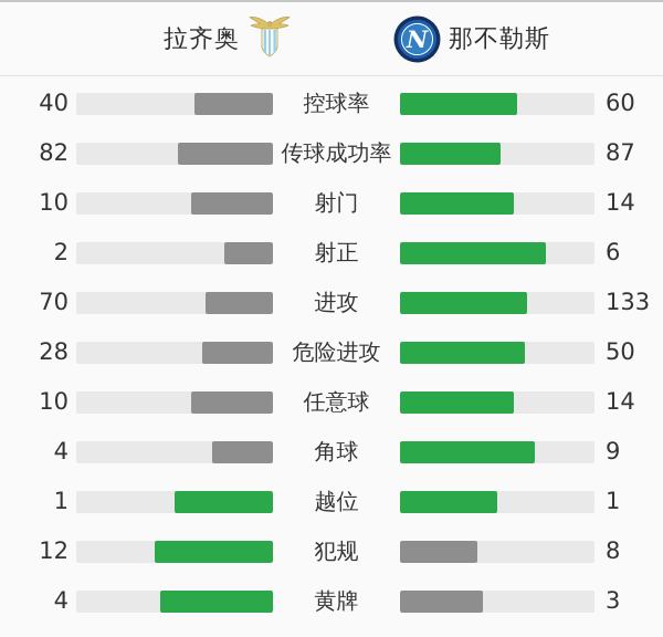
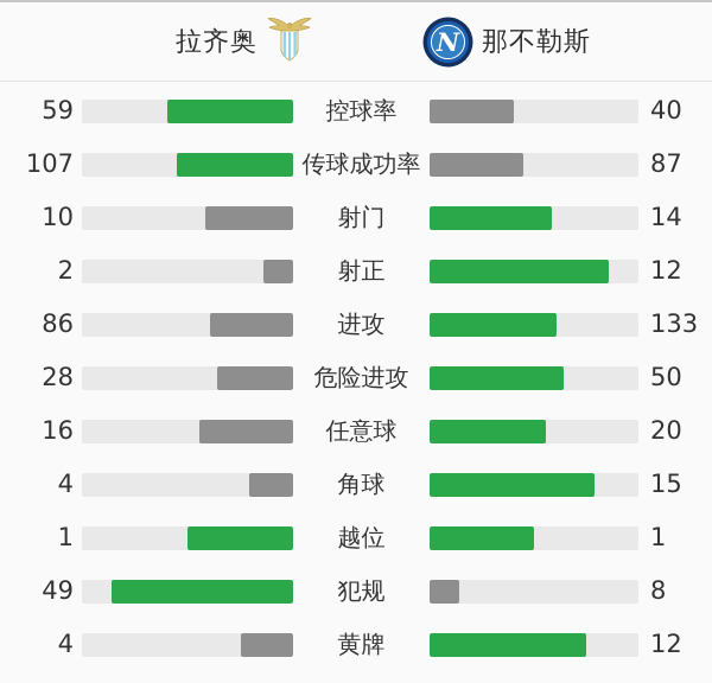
拉齐奥/控球率: 40 -> 59
那不勒斯/控球率: 60 -> 40
拉齐奥/传球成功率: 82 -> 107
那不勒斯/射正: 6 -> 12
拉齐奥/进攻: 70 -> 86
拉齐奥/任意球: 10 -> 16
那不勒斯/任意球: 14 -> 20
那不勒斯/角球: 9 -> 15
拉齐奥/犯规: 12 -> 49
那不勒斯/黄牌: 3 -> 12
